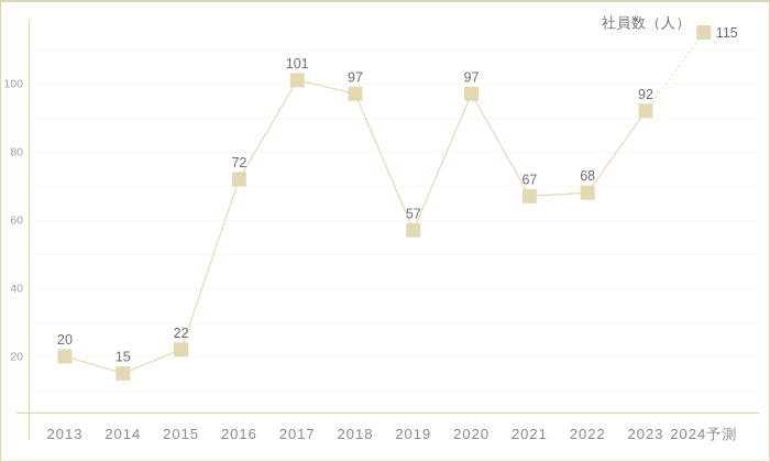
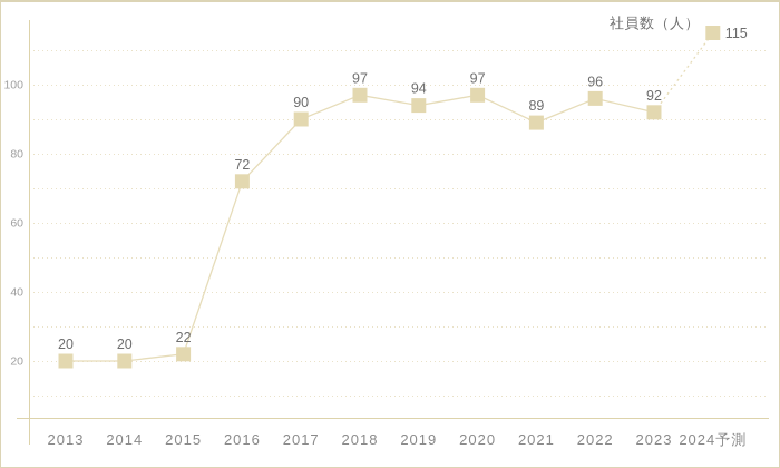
2014: 15 -> 20
2017: 101 -> 90
2019: 57 -> 94
2021: 67 -> 89
2022: 68 -> 96
